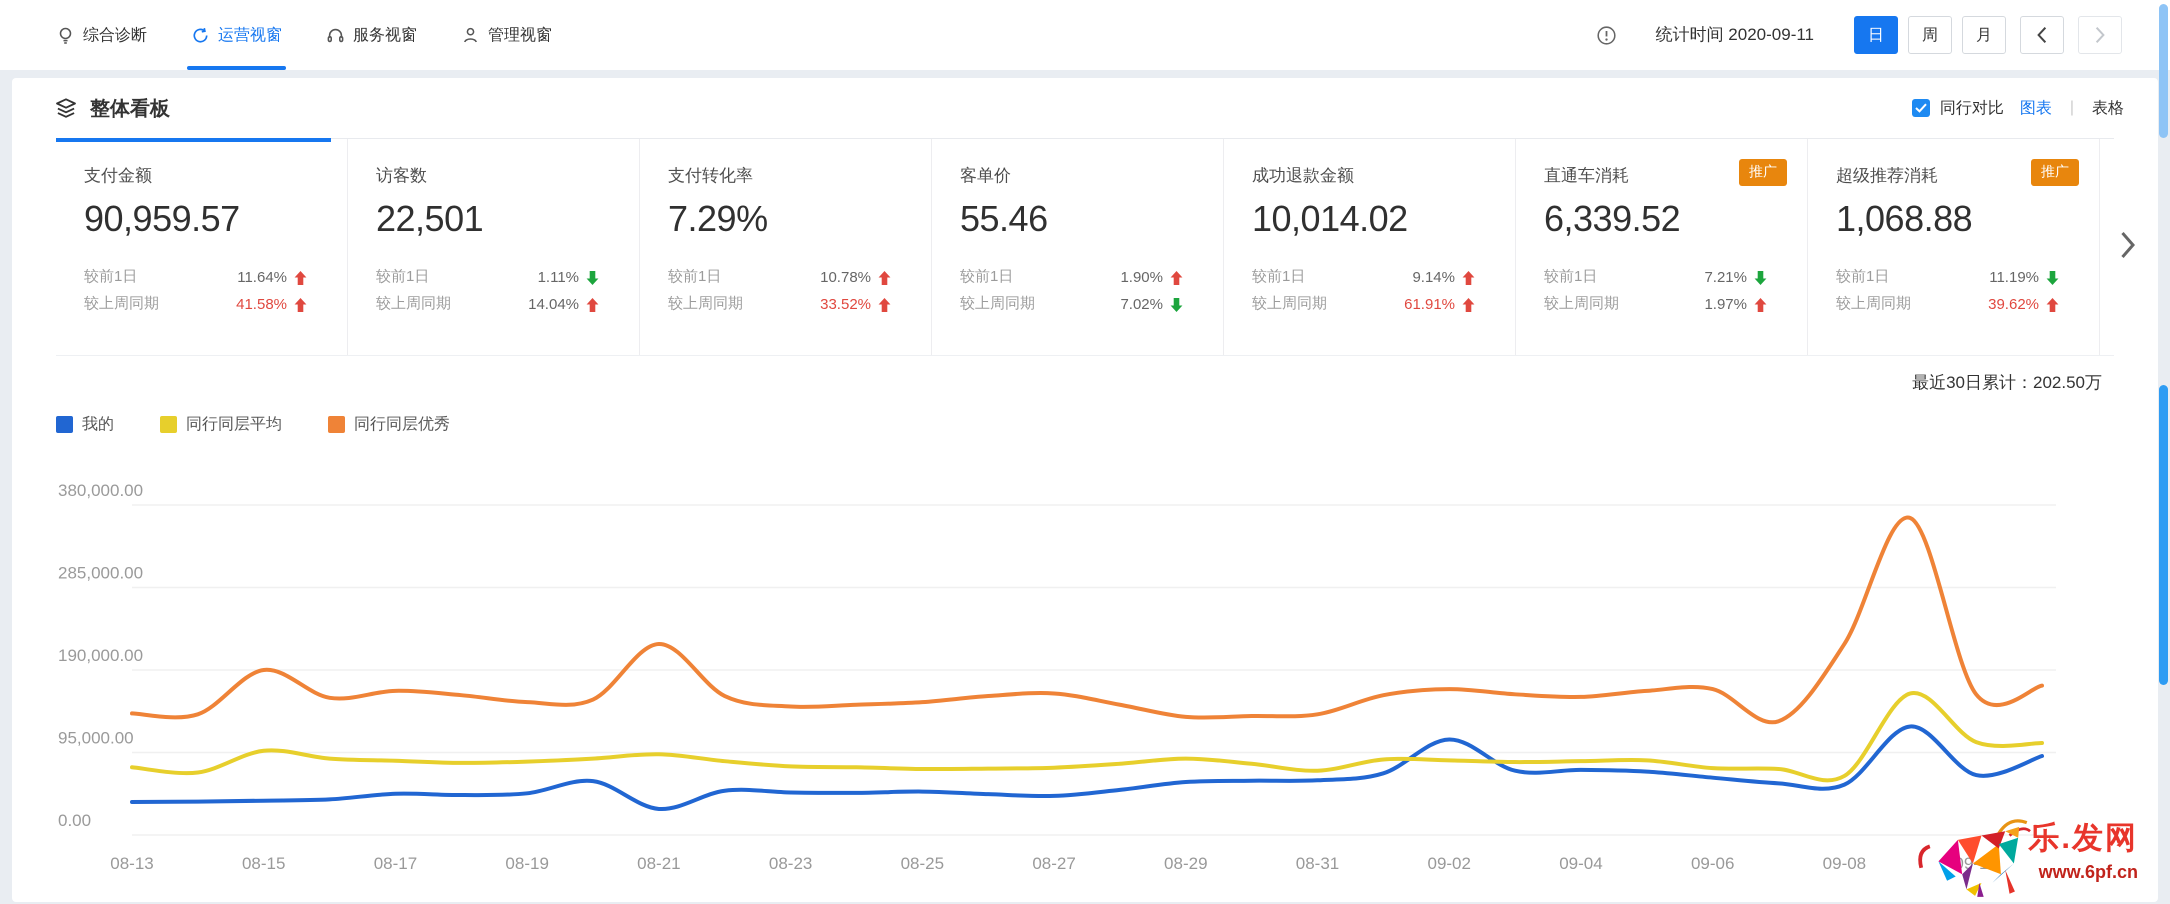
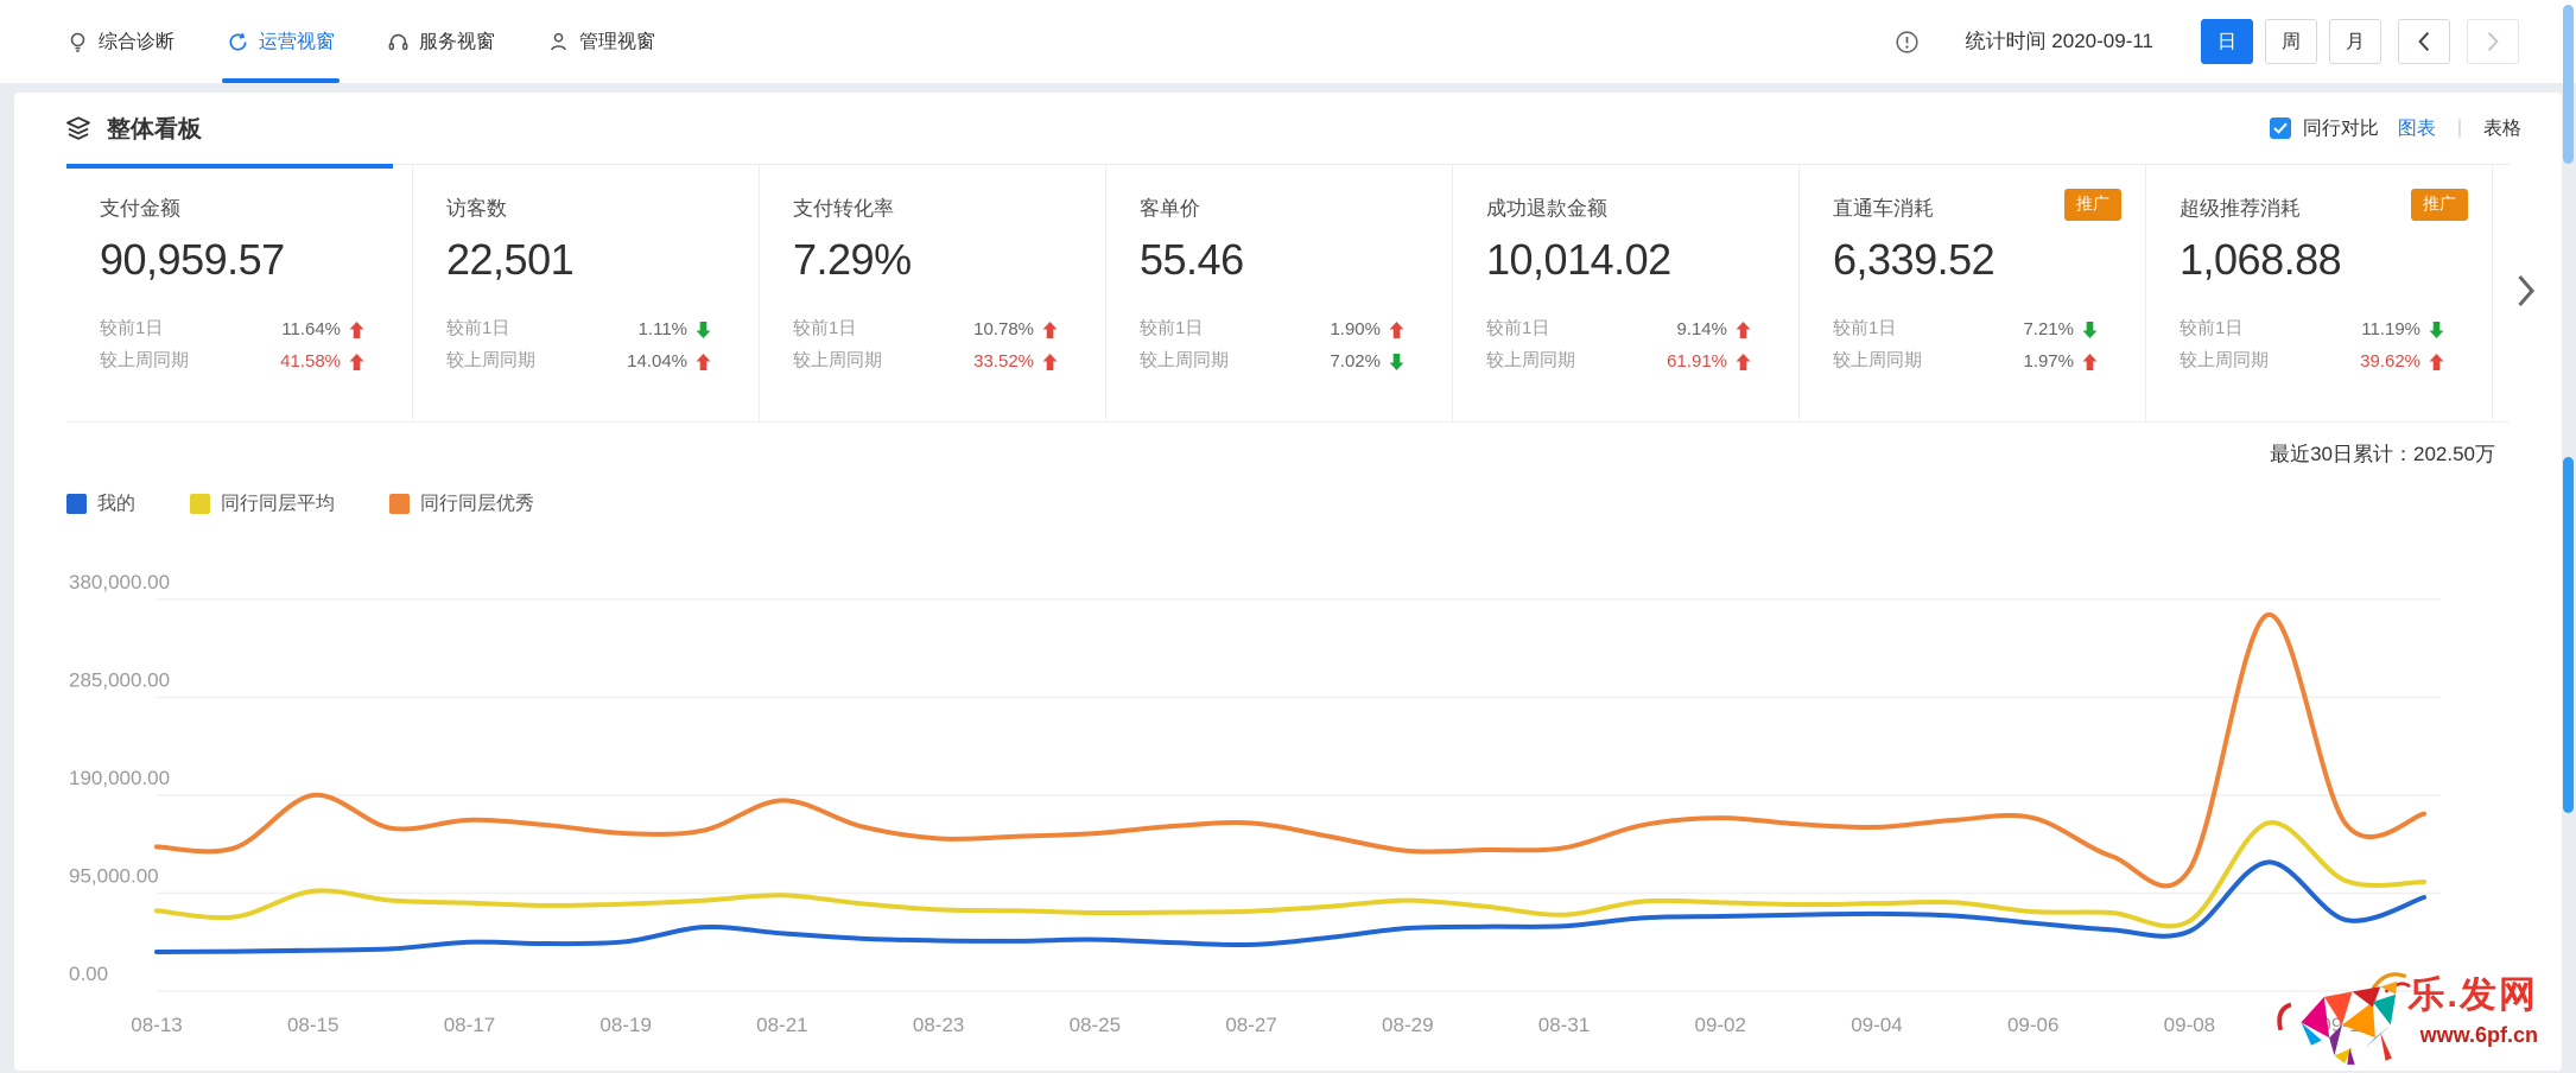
我的/08-21: 30000 -> 60000
同行同层优秀/08-21: 220000 -> 180000
我的/09-02: 110000 -> 70000
同行同层优秀/09-08: 220000 -> 120000
